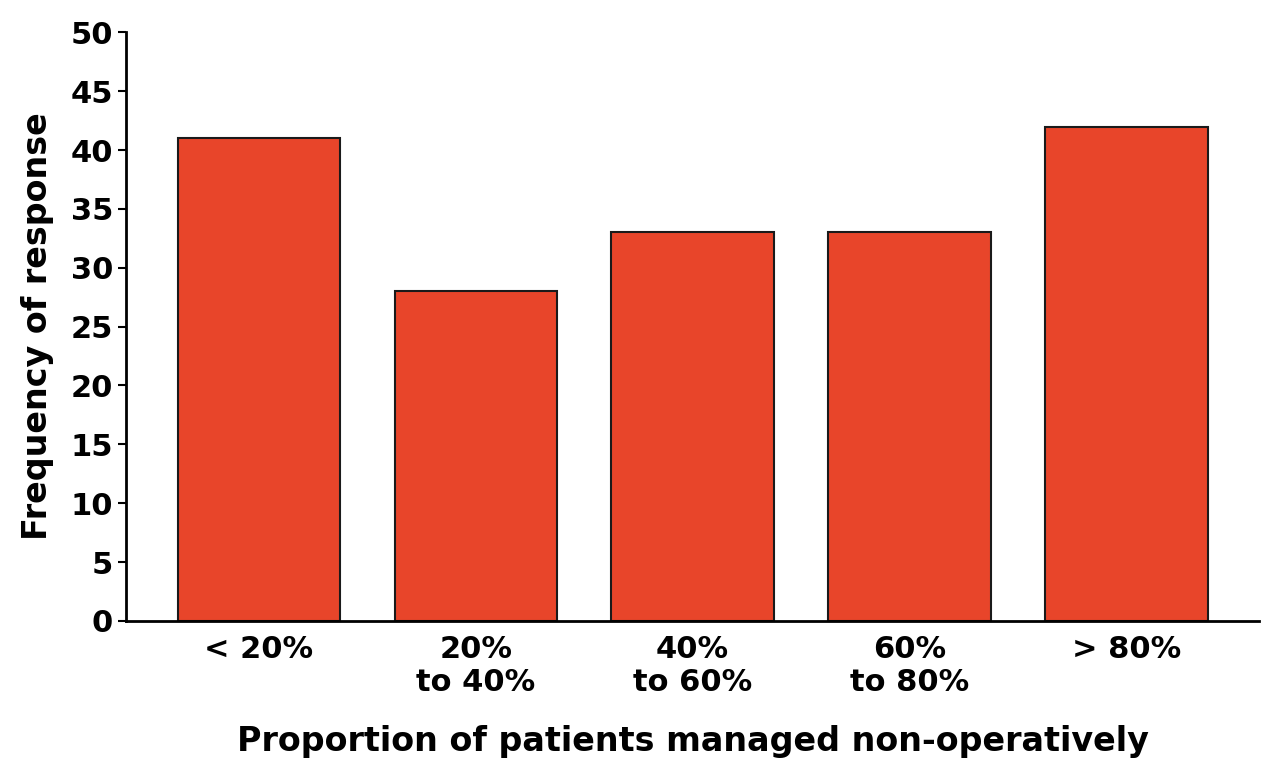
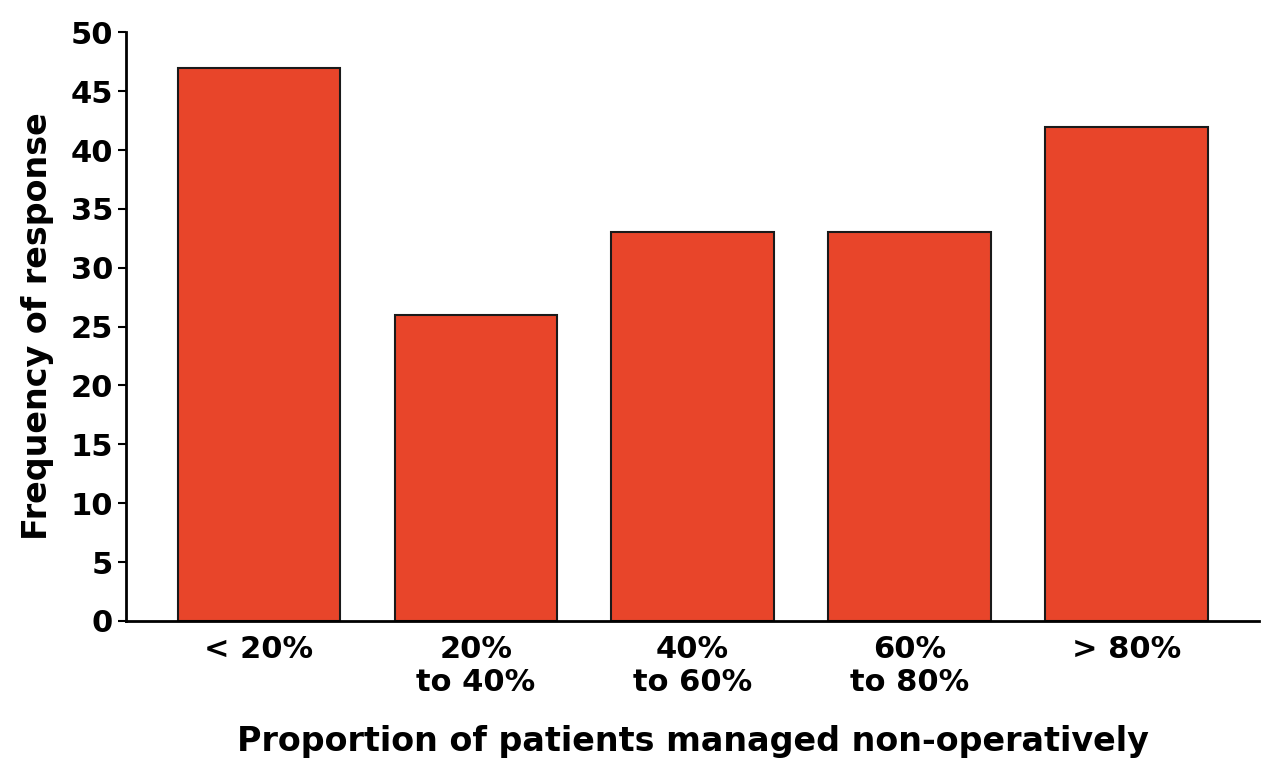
< 20%: 41 -> 47
20% to 40%: 28 -> 26
